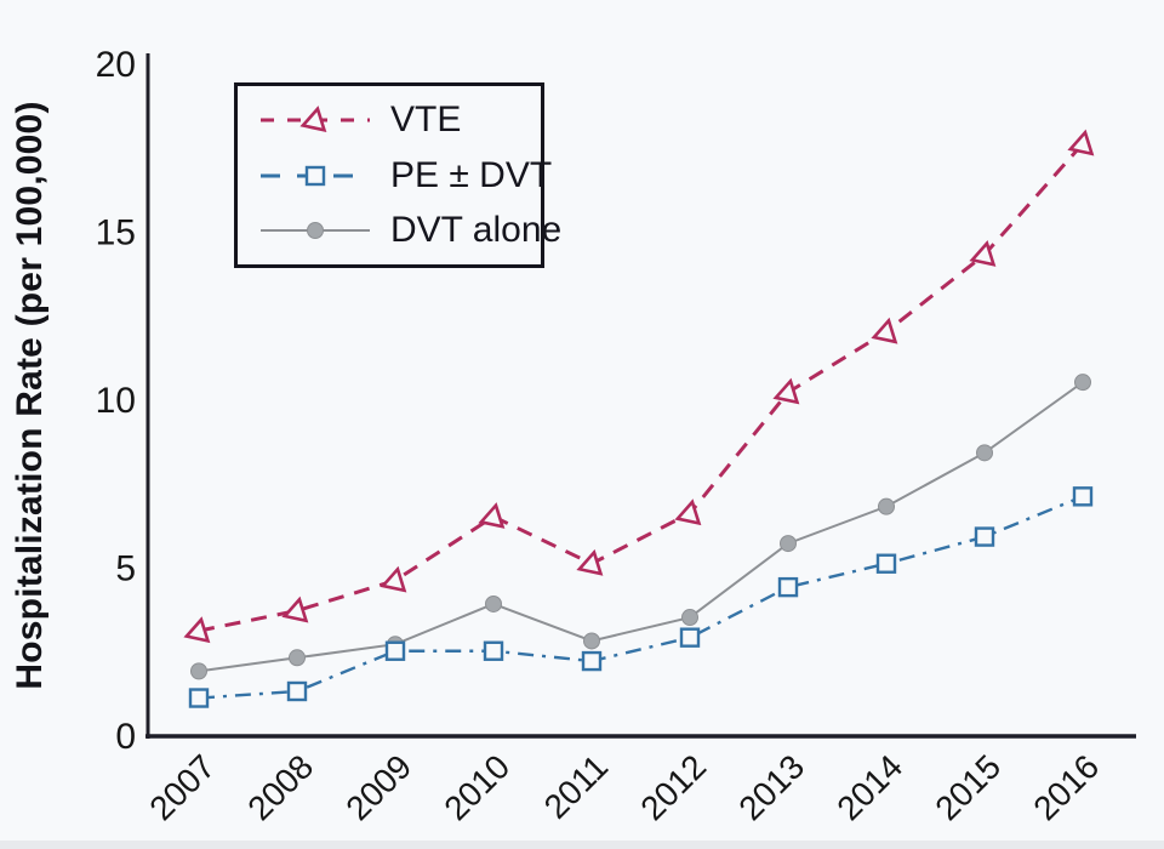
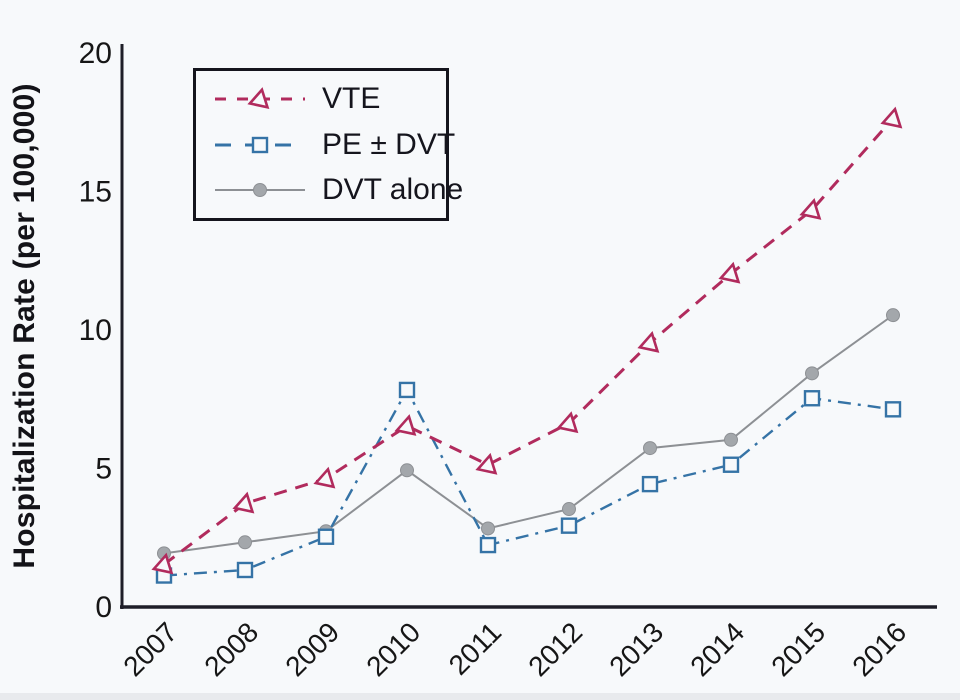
VTE/2007: 3.1 -> 1.5
PE ± DVT/2010: 2.5 -> 7.8
DVT alone/2010: 3.9 -> 4.9
VTE/2013: 10.2 -> 9.5
DVT alone/2014: 6.8 -> 6.0
PE ± DVT/2015: 5.9 -> 7.5
